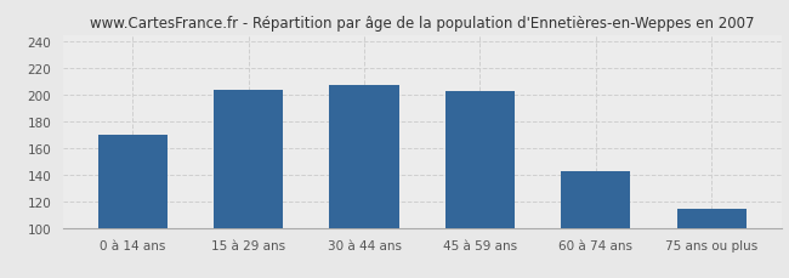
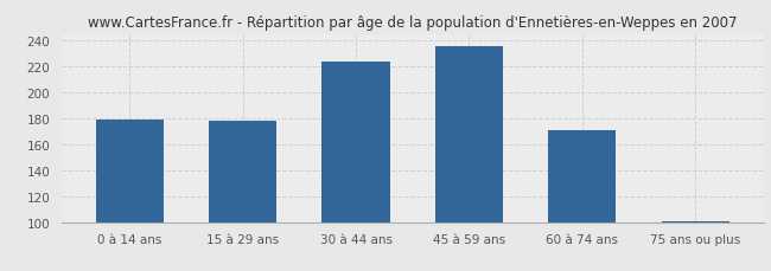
0 à 14 ans: 170 -> 179
15 à 29 ans: 204 -> 178
30 à 44 ans: 207 -> 224
45 à 59 ans: 203 -> 236
60 à 74 ans: 143 -> 171
75 ans ou plus: 114 -> 101
